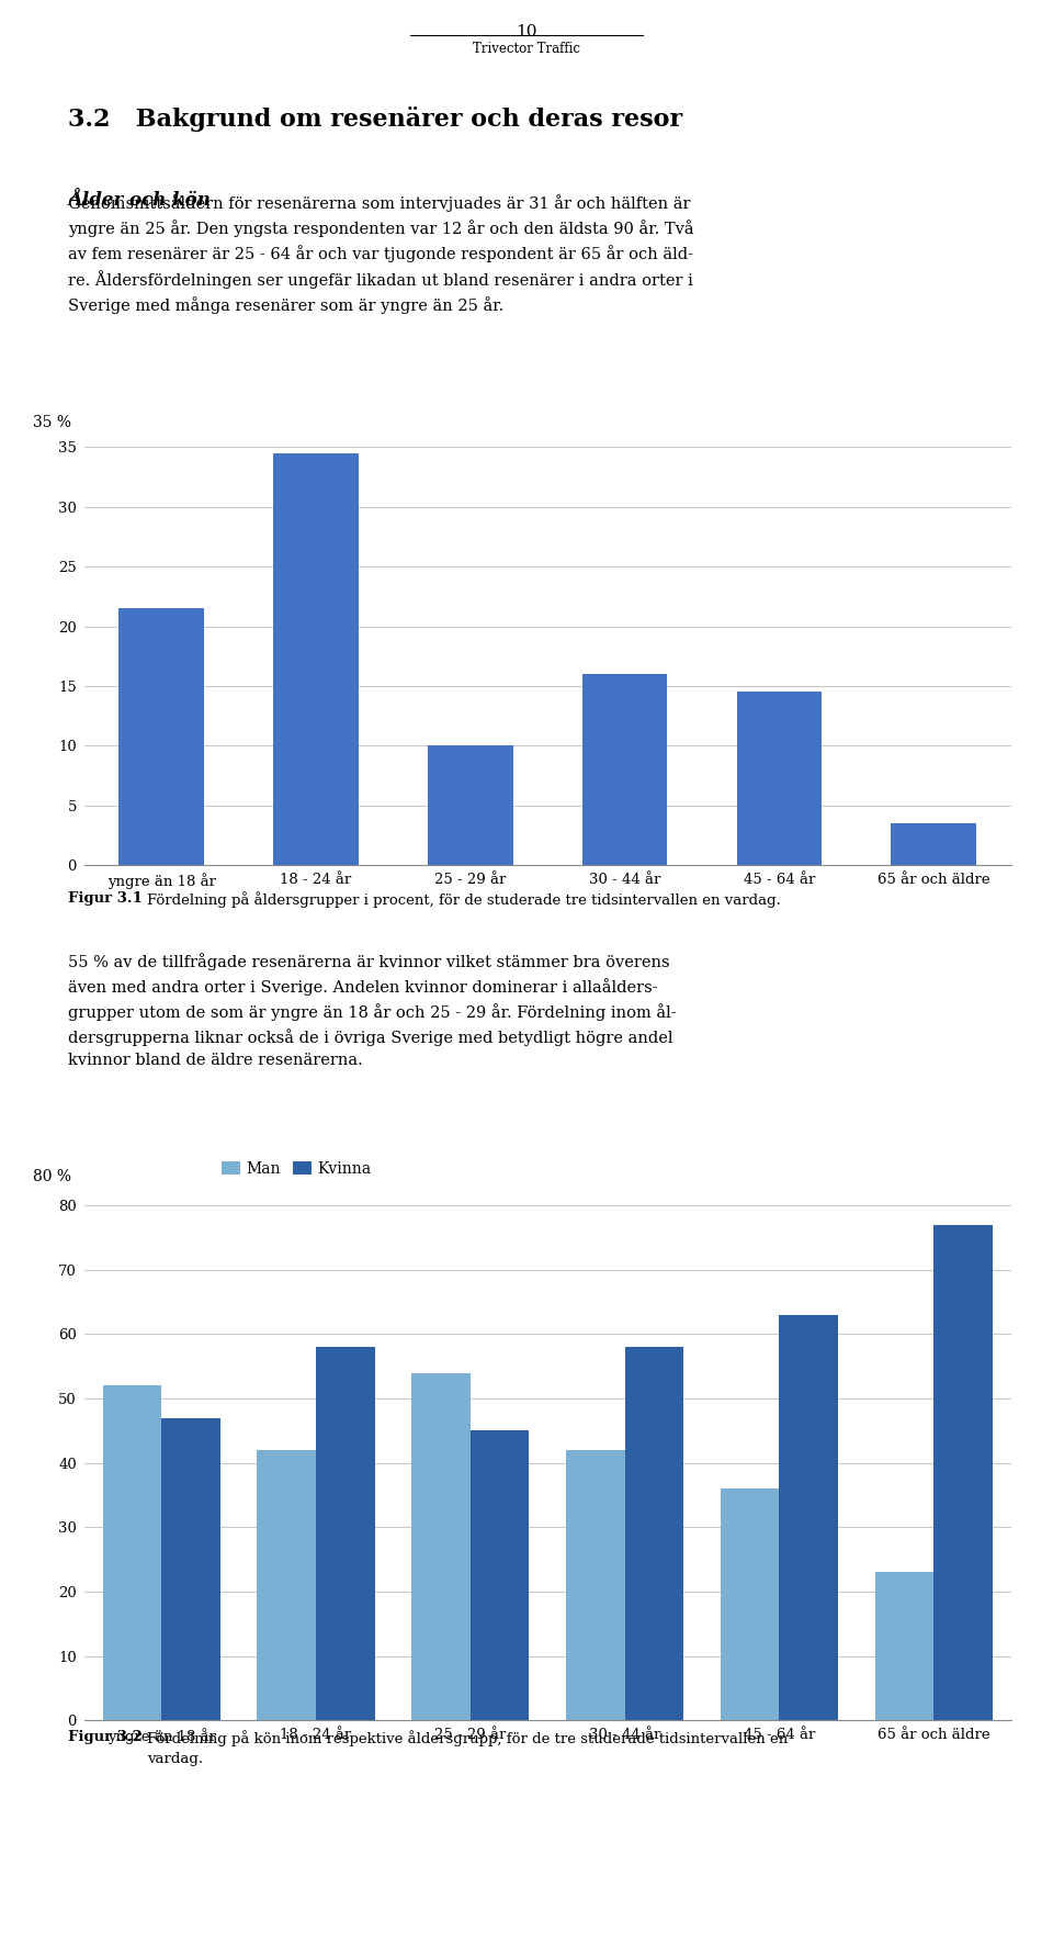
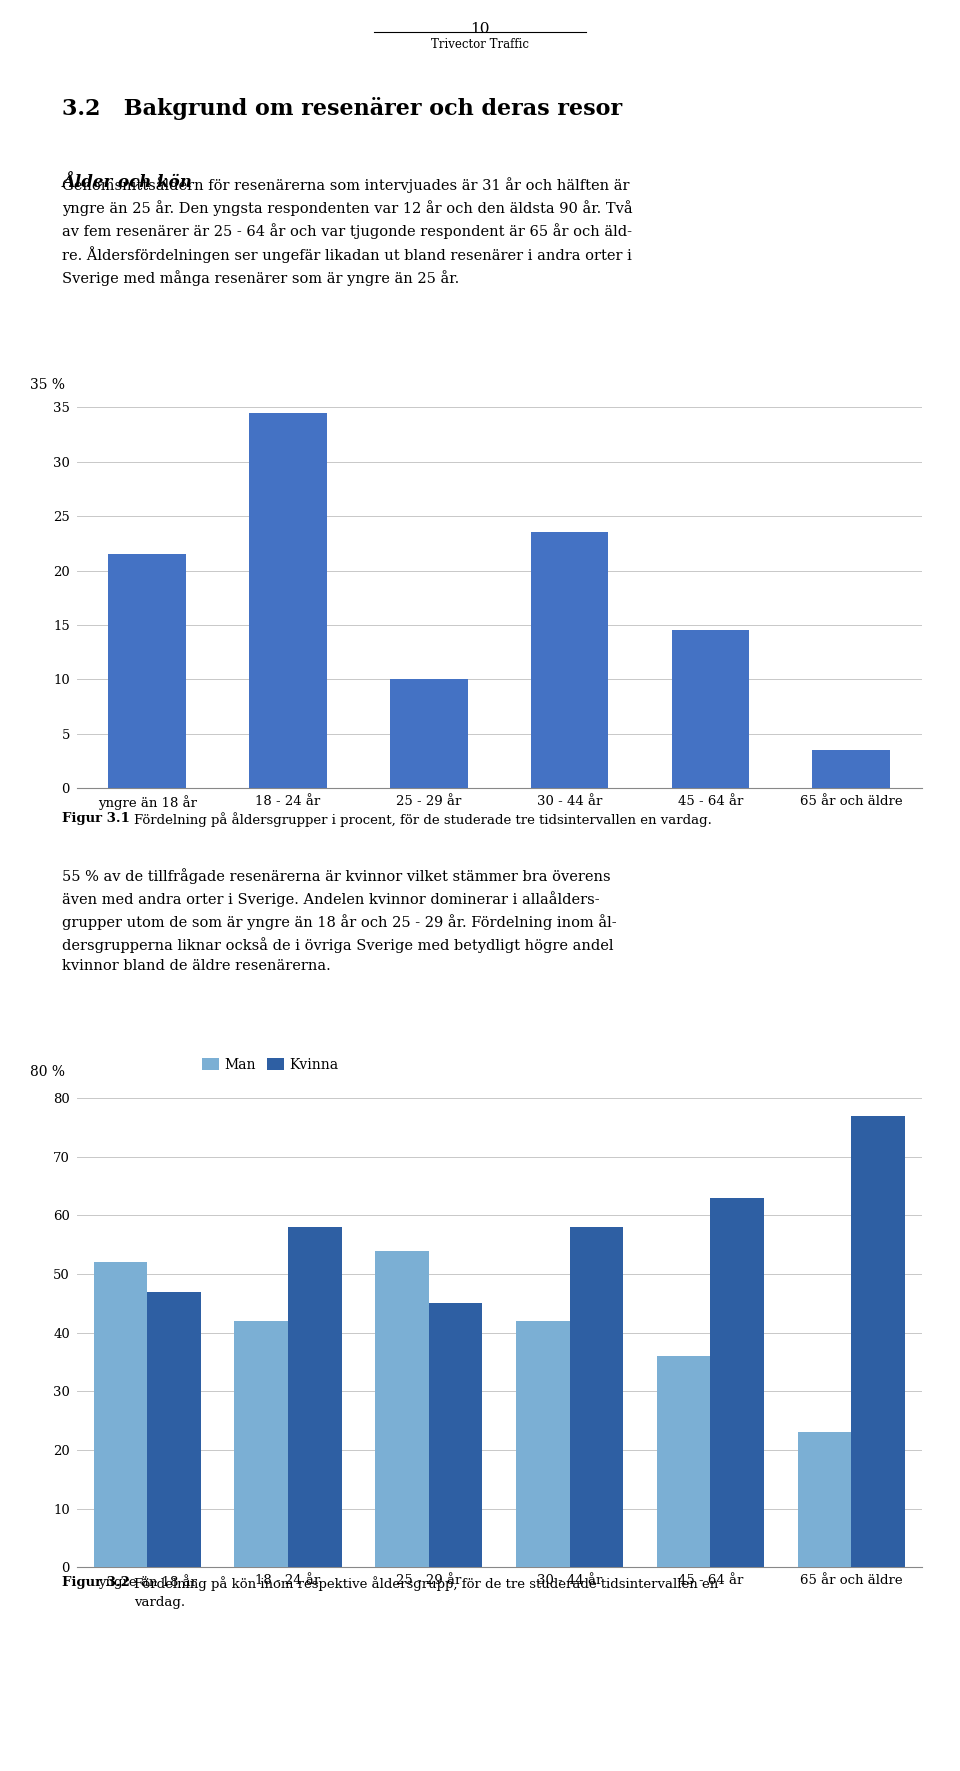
30 - 44 år: 16.0 -> 23.5
